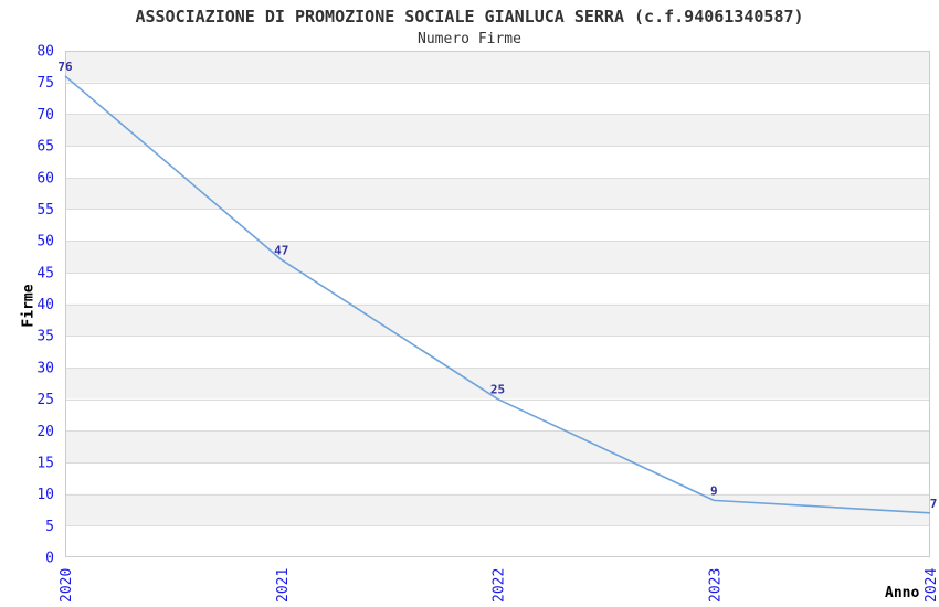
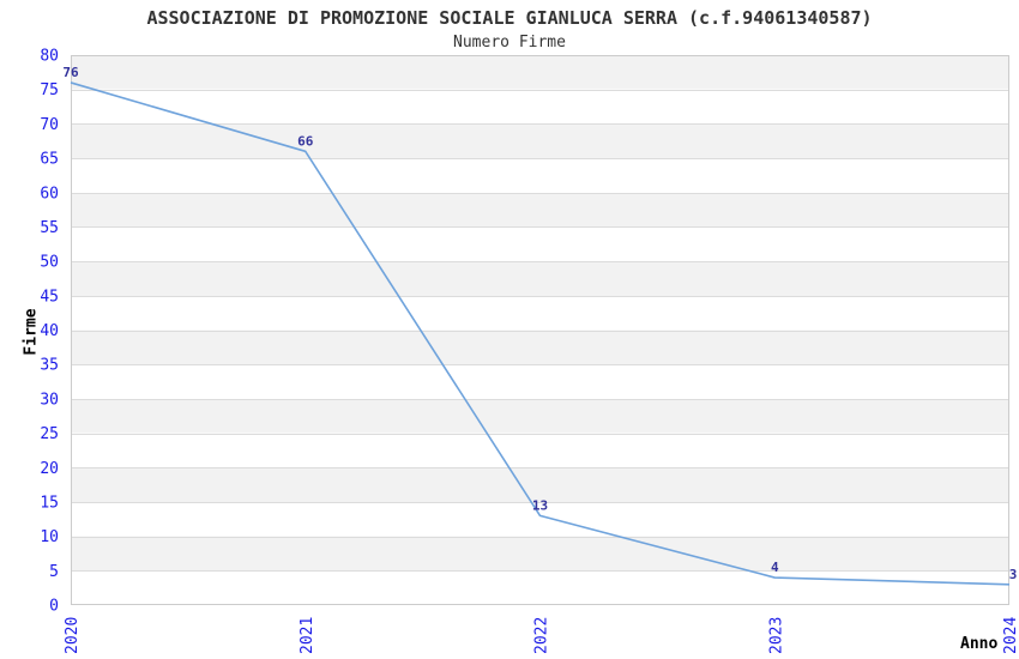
2021: 47 -> 66
2022: 25 -> 13
2023: 9 -> 4
2024: 7 -> 3
